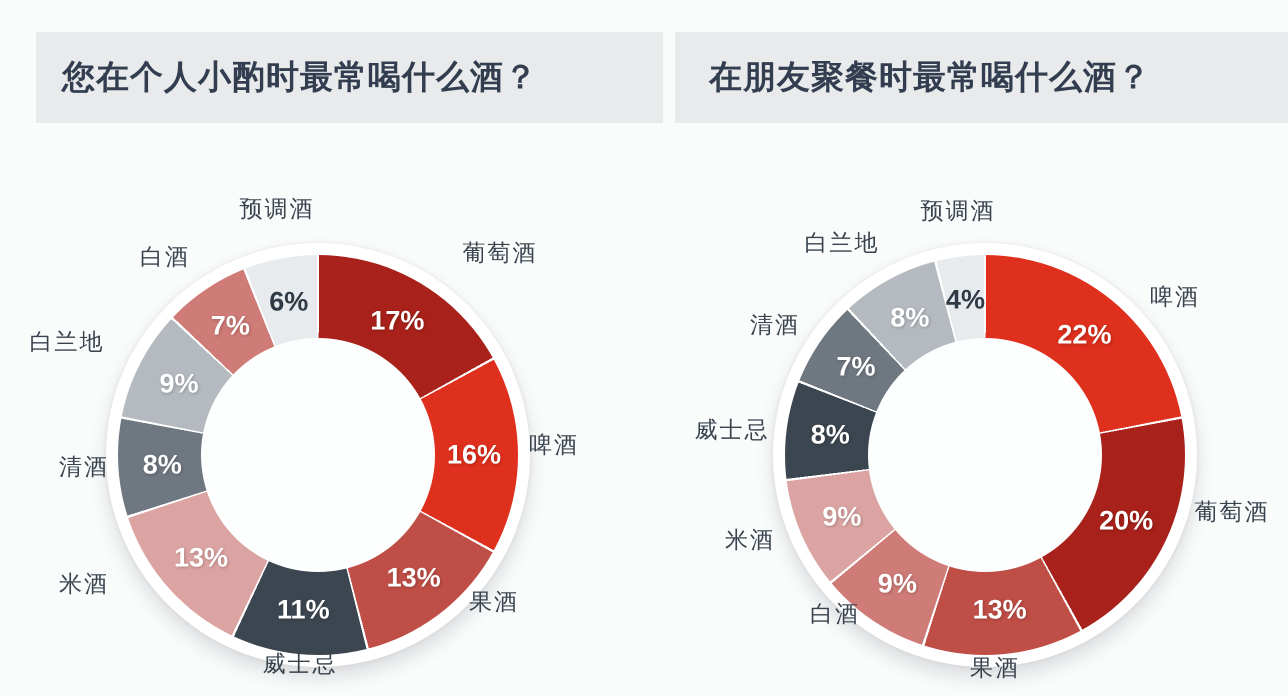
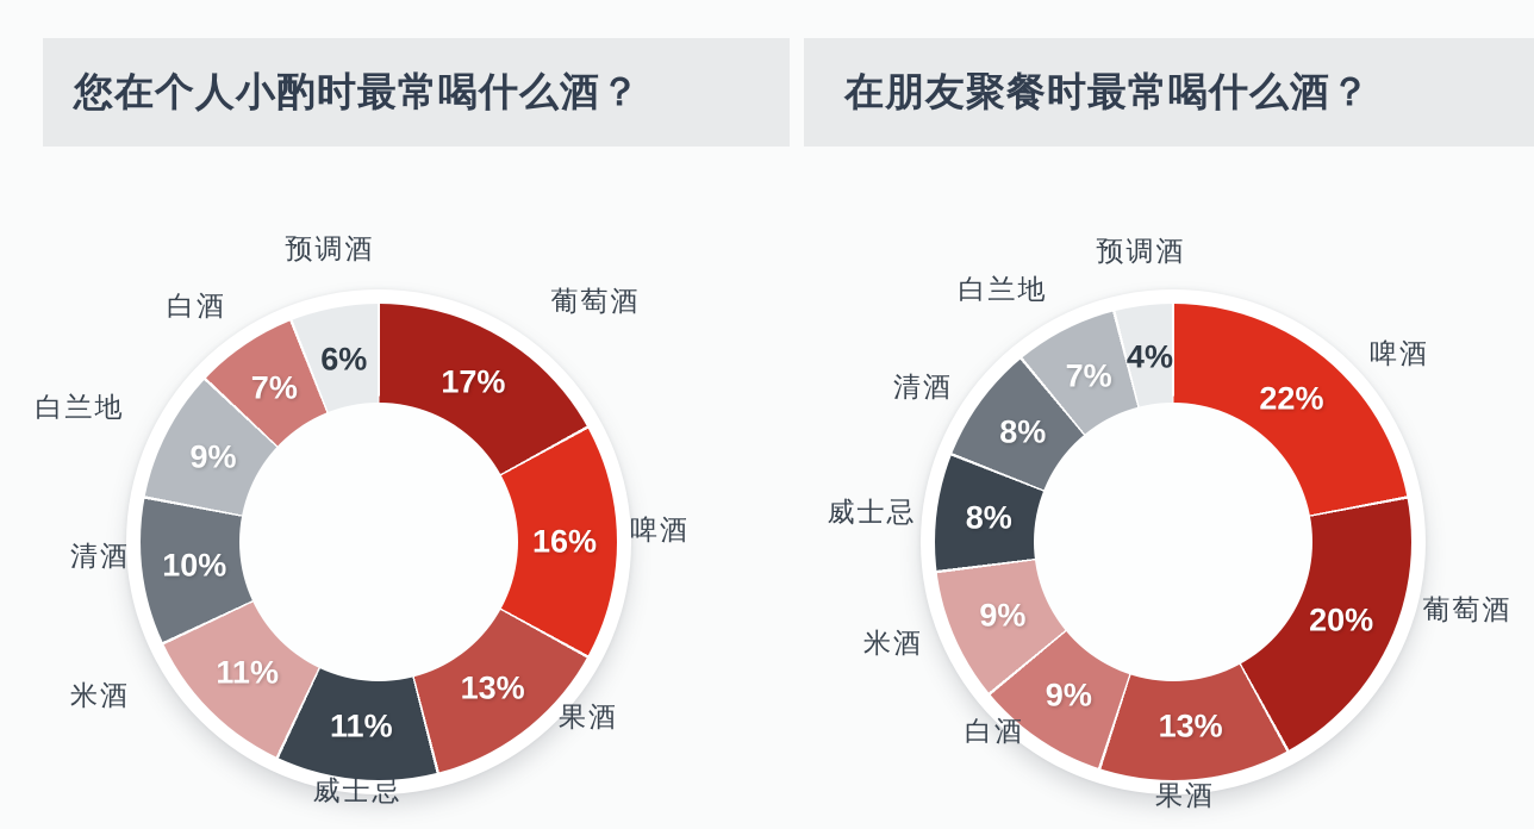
您在个人小酌时最常喝什么酒？/米酒: 13% -> 11%
您在个人小酌时最常喝什么酒？/清酒: 8% -> 10%
在朋友聚餐时最常喝什么酒？/清酒: 7% -> 8%
在朋友聚餐时最常喝什么酒？/白兰地: 8% -> 7%
